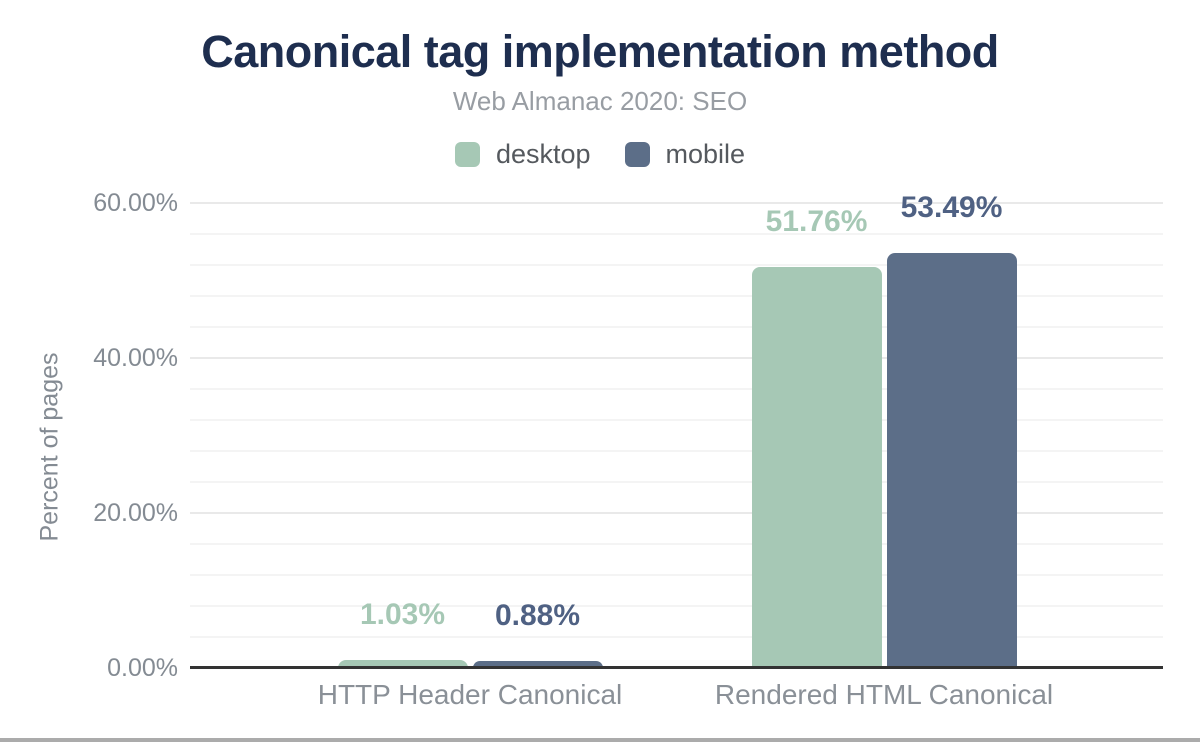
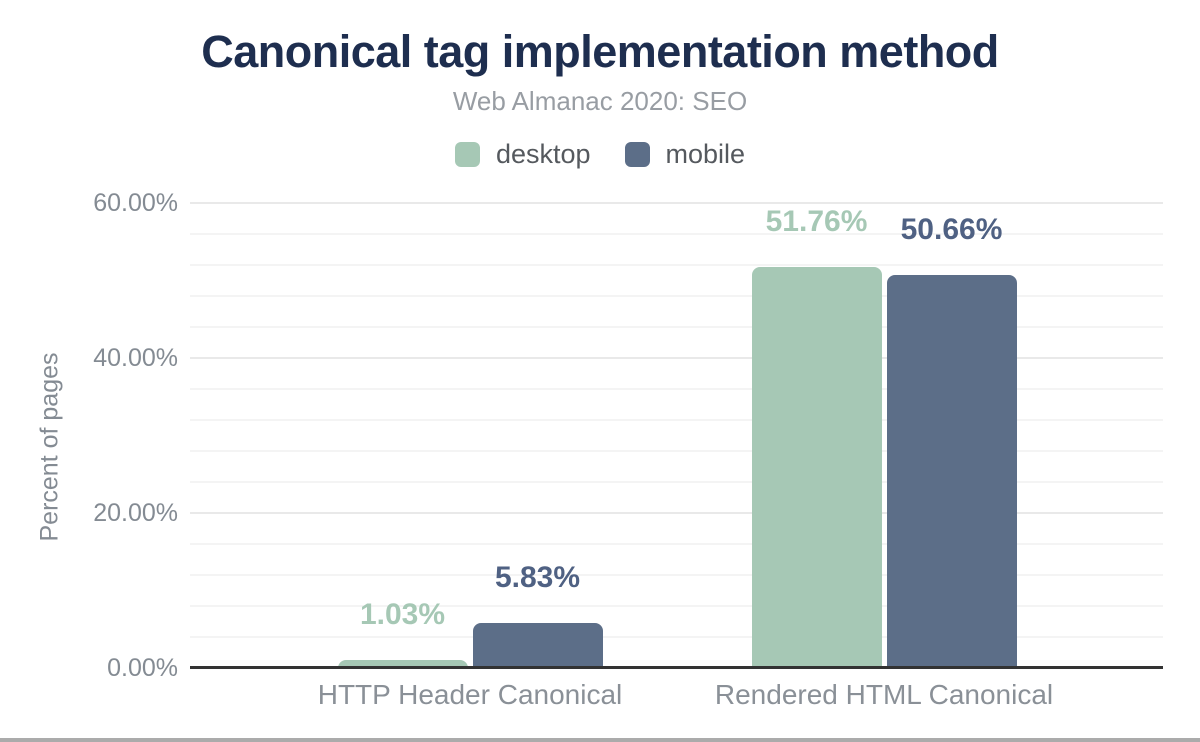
mobile/HTTP Header Canonical: 0.88% -> 5.83%
mobile/Rendered HTML Canonical: 53.49% -> 50.66%
